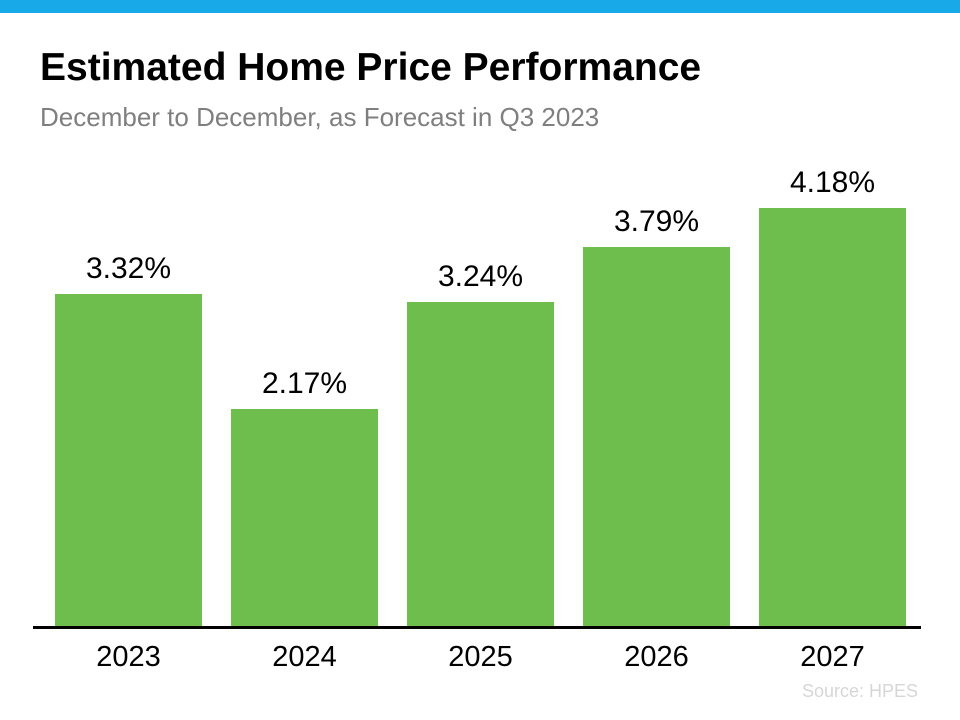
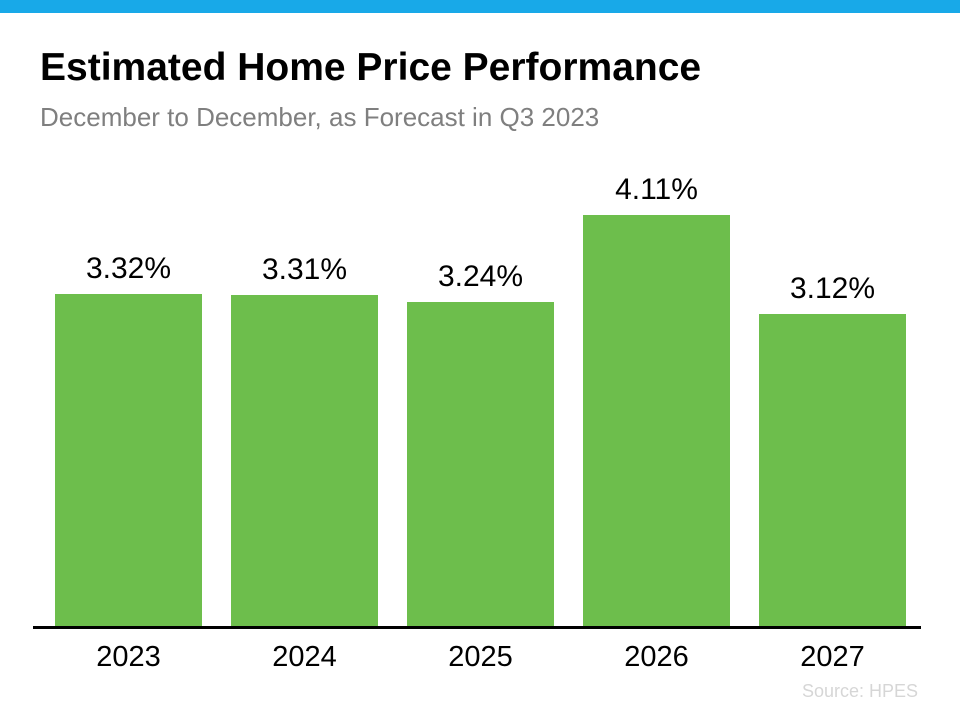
2024: 2.17% -> 3.31%
2026: 3.79% -> 4.11%
2027: 4.18% -> 3.12%
